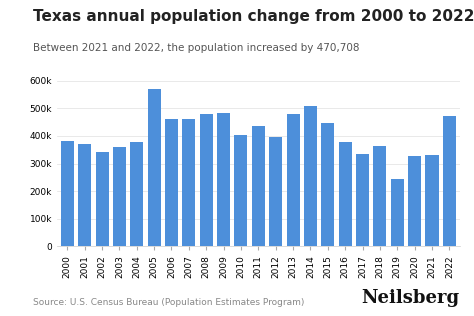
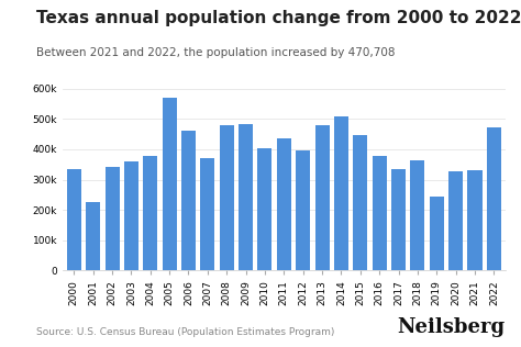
2000: 380k -> 335k
2001: 371k -> 225k
2007: 462k -> 370k
